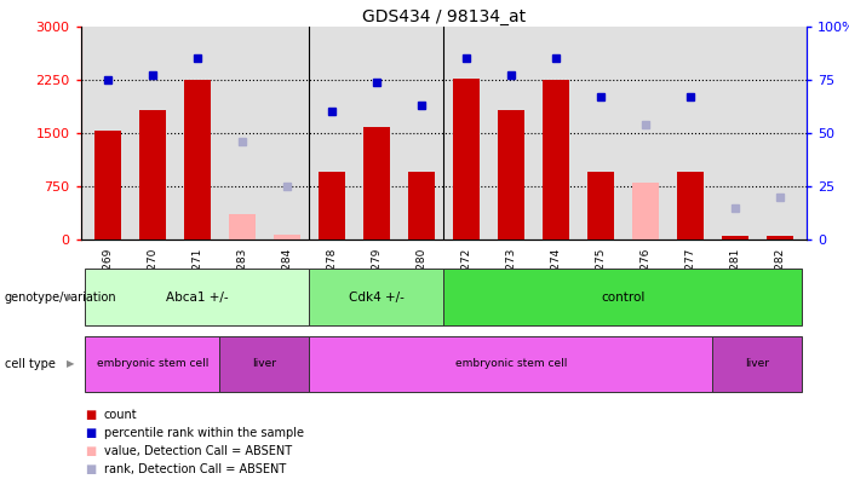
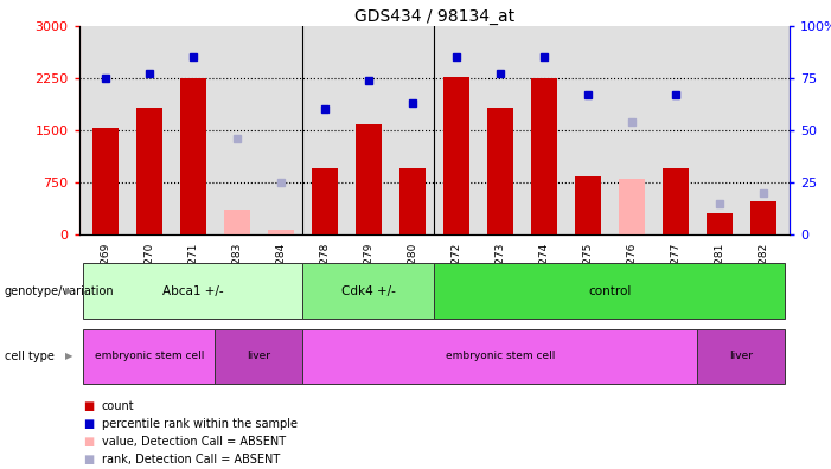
GSM9275: 950 -> 840
GSM9281: 50 -> 300
GSM9282: 50 -> 480
